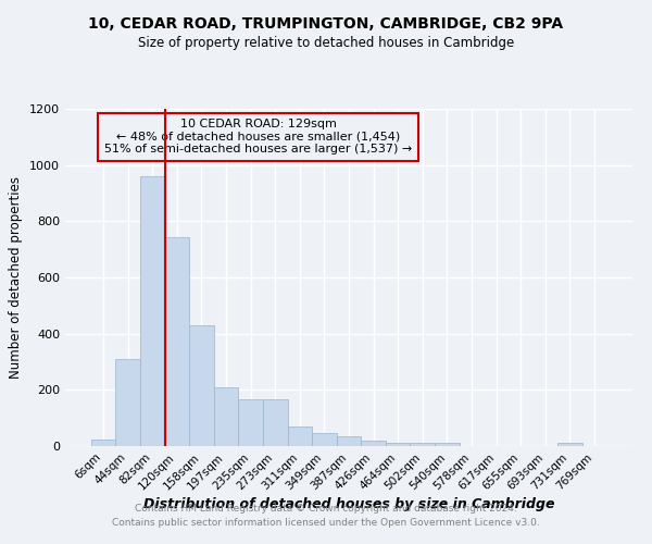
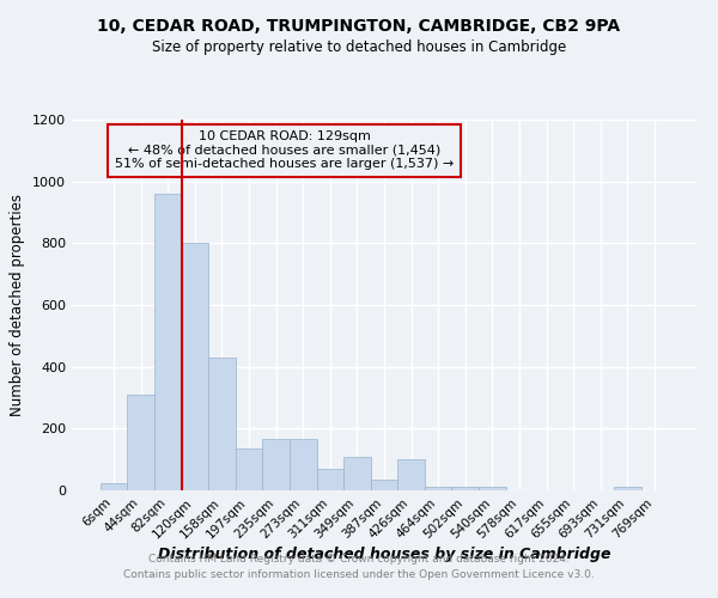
120sqm: 745 -> 800
197sqm: 210 -> 135
349sqm: 45 -> 110
426sqm: 20 -> 100
